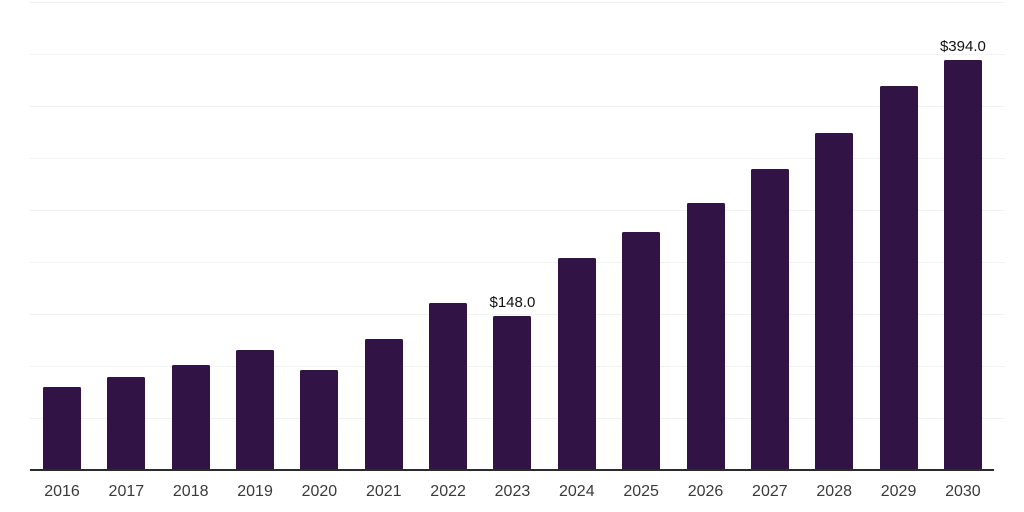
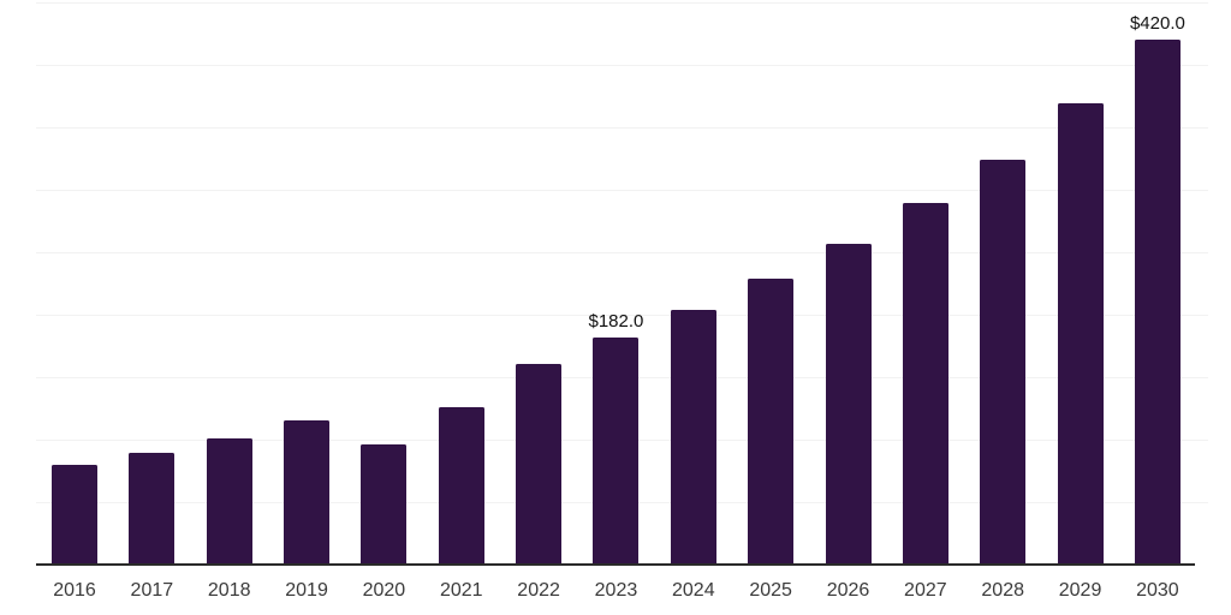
2023: $148.0 -> $182.0
2030: $394.0 -> $420.0
